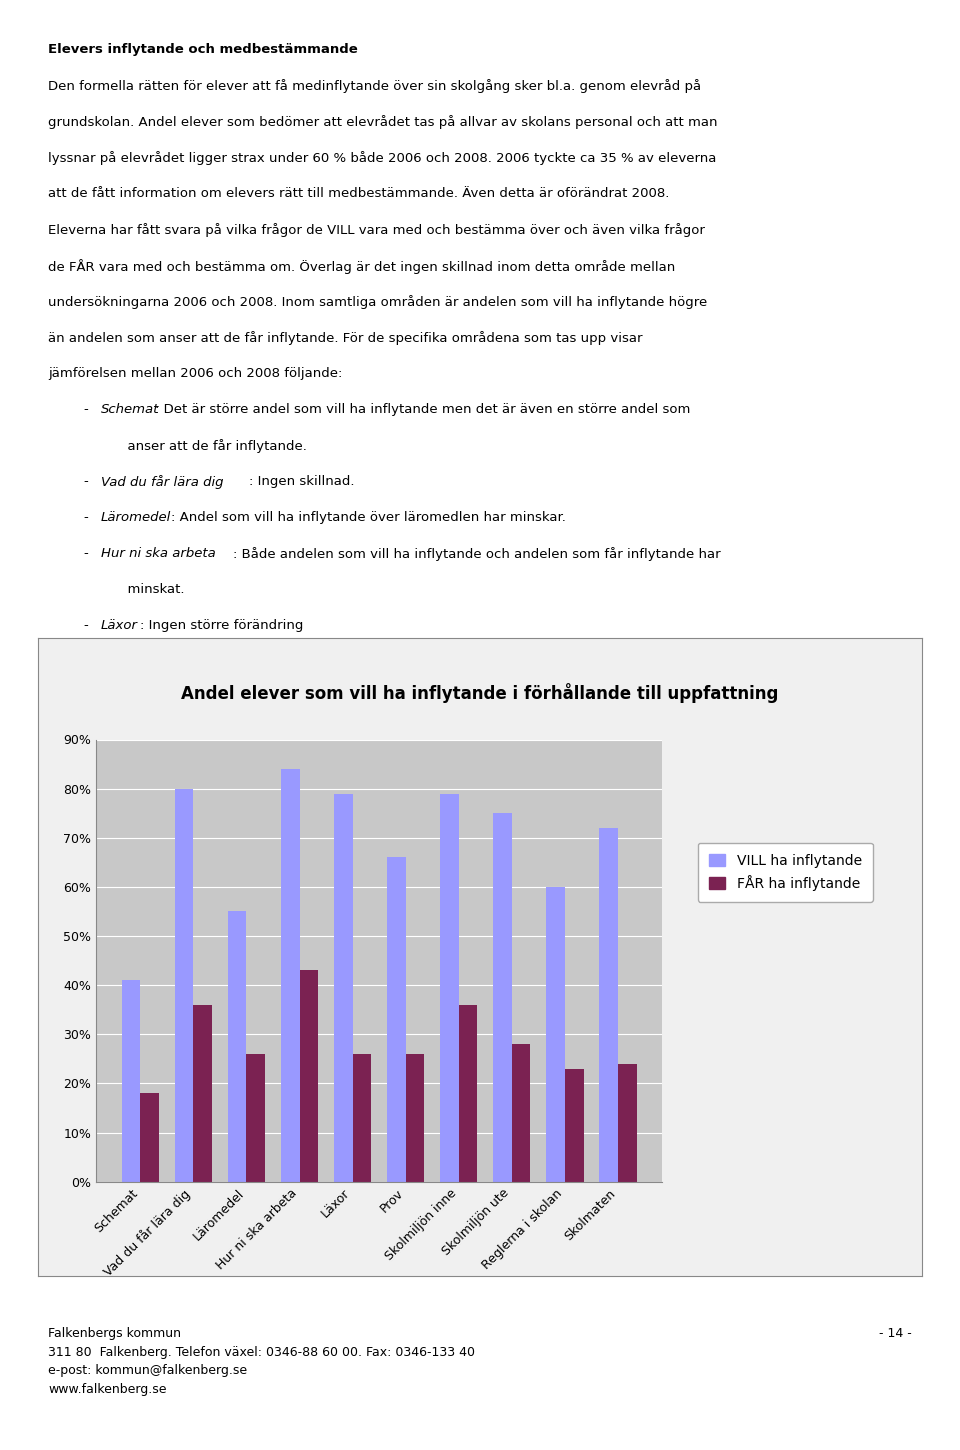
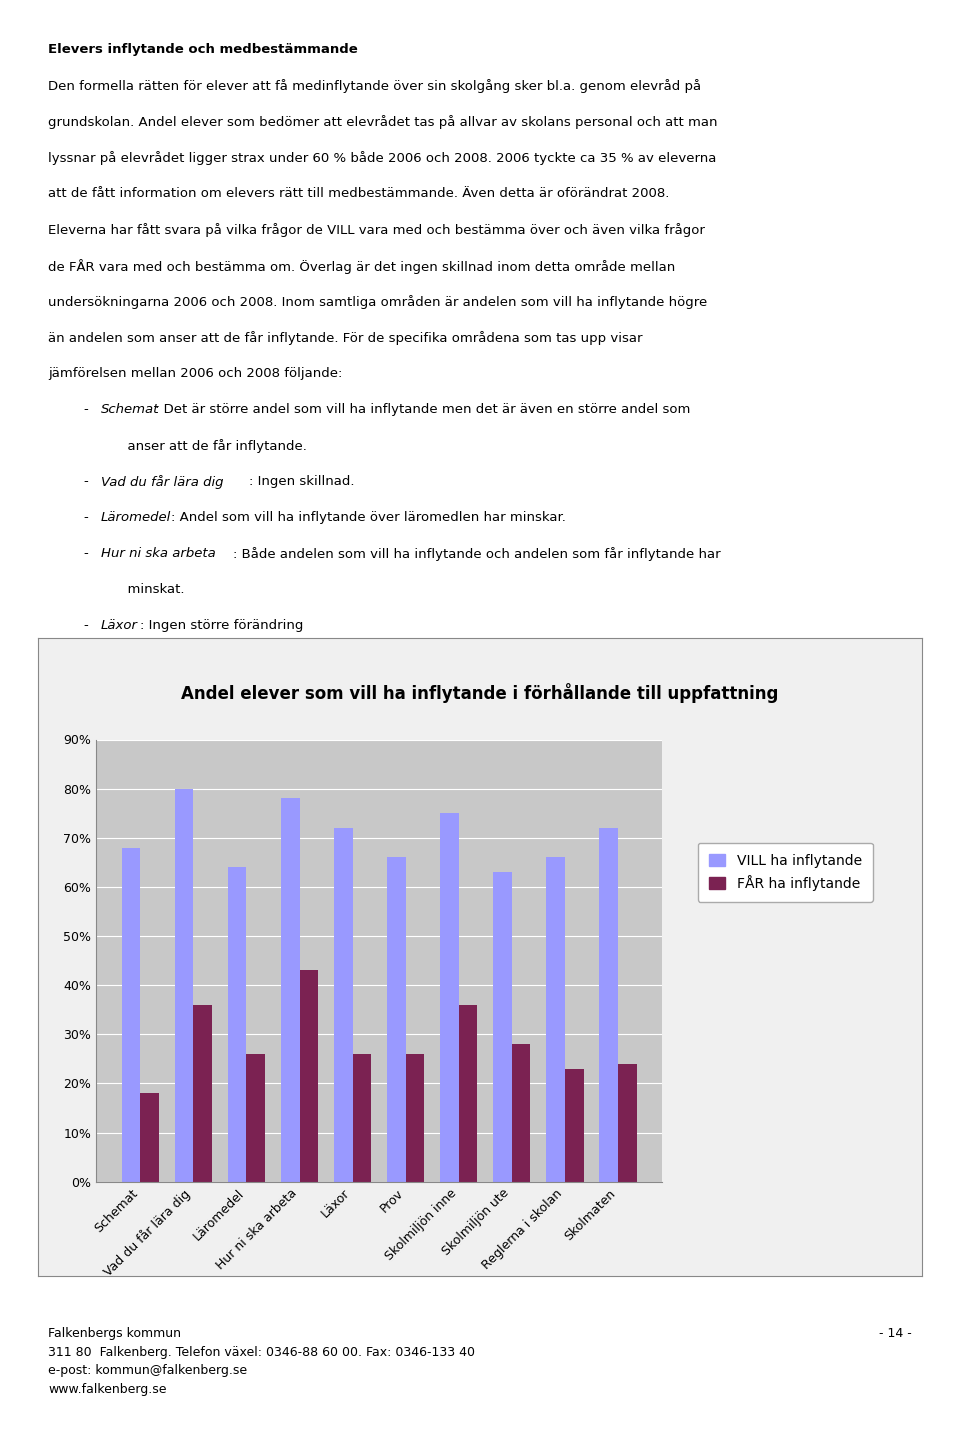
VILL ha inflytande/Schemat: 41% -> 68%
VILL ha inflytande/Läromedel: 55% -> 64%
VILL ha inflytande/Hur ni ska arbeta: 84% -> 78%
VILL ha inflytande/Läxor: 79% -> 72%
VILL ha inflytande/Skolmiljön inne: 79% -> 75%
VILL ha inflytande/Skolmiljön ute: 75% -> 63%
VILL ha inflytande/Reglerna i skolan: 60% -> 66%
